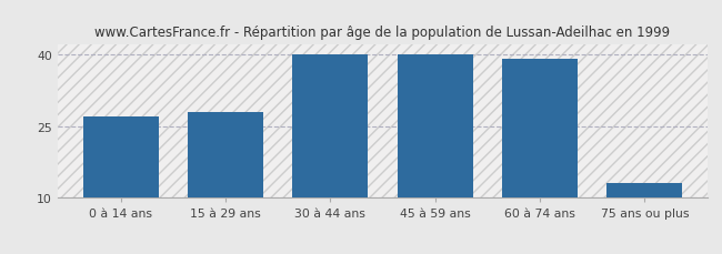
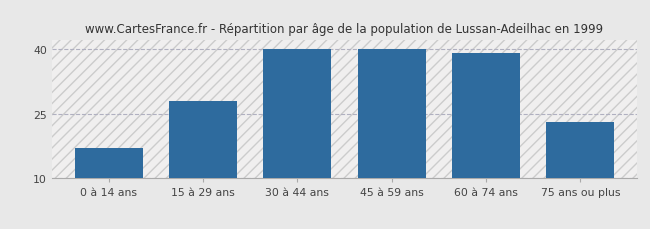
0 à 14 ans: 27 -> 17
75 ans ou plus: 13 -> 23
